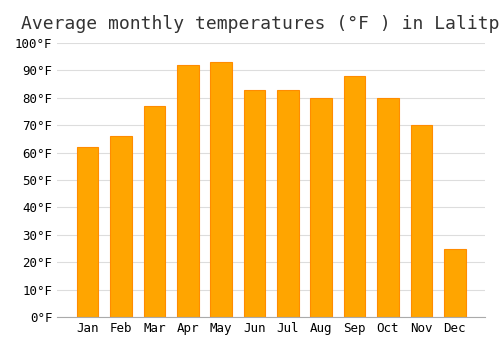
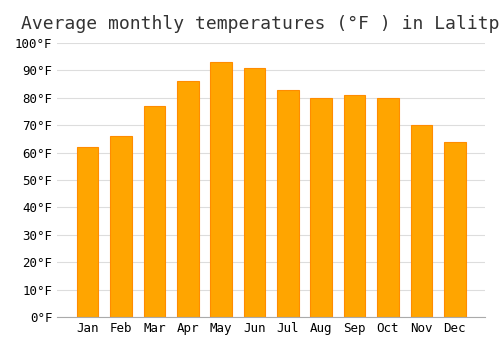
Apr: 92°F -> 86°F
Jun: 83°F -> 91°F
Sep: 88°F -> 81°F
Dec: 25°F -> 64°F
